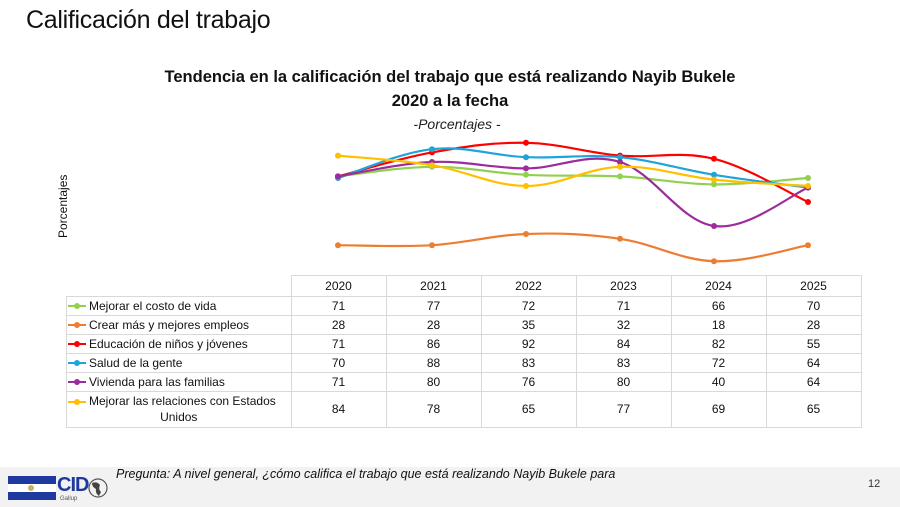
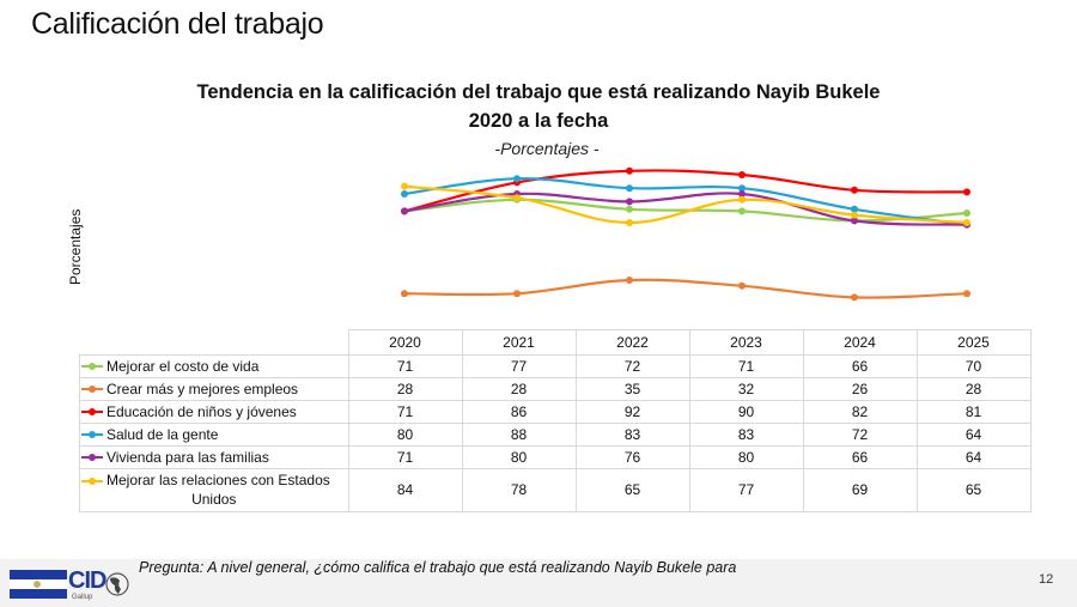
Salud de la gente/2020: 70 -> 80
Educación de niños y jóvenes/2023: 84 -> 90
Crear más y mejores empleos/2024: 18 -> 26
Vivienda para las familias/2024: 40 -> 66
Educación de niños y jóvenes/2025: 55 -> 81
